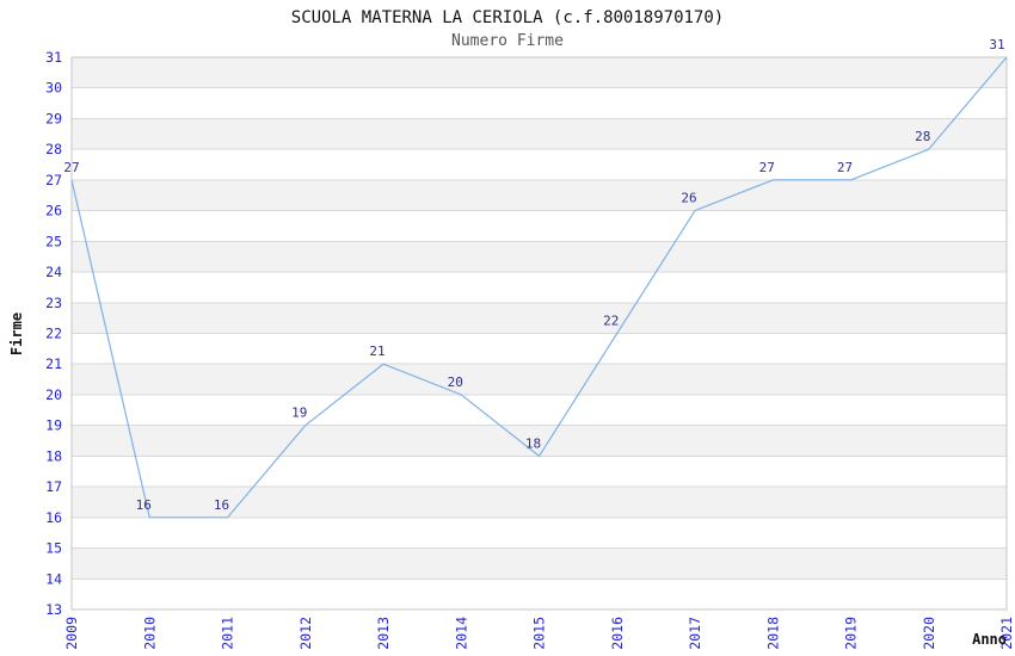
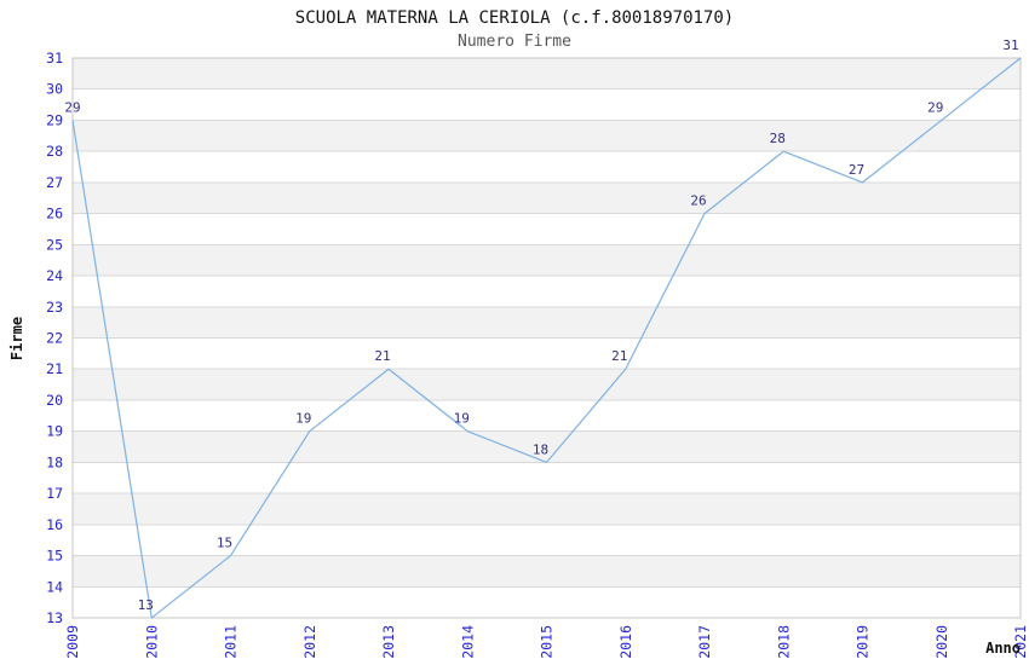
2009: 27 -> 29
2010: 16 -> 13
2011: 16 -> 15
2014: 20 -> 19
2016: 22 -> 21
2018: 27 -> 28
2020: 28 -> 29
